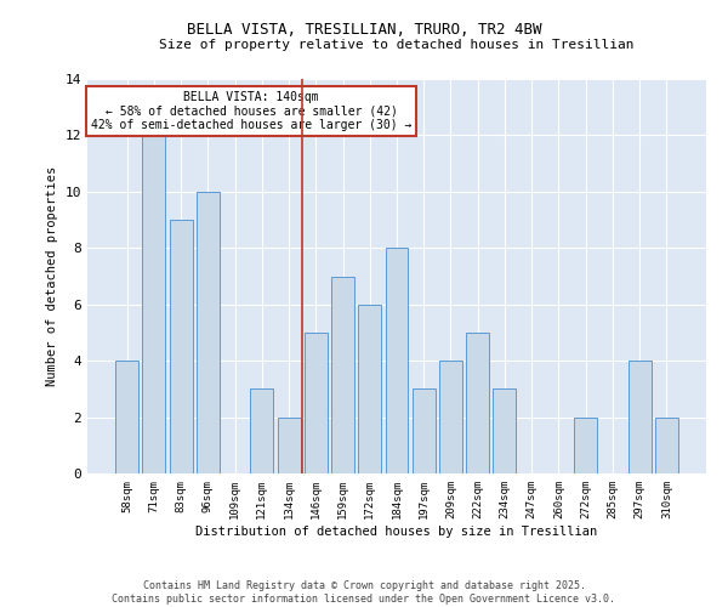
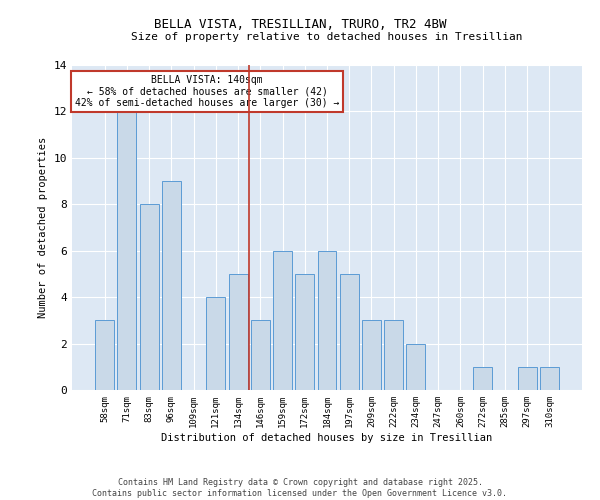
58sqm: 4 -> 3
83sqm: 9 -> 8
96sqm: 10 -> 9
121sqm: 3 -> 4
134sqm: 2 -> 5
146sqm: 5 -> 3
159sqm: 7 -> 6
172sqm: 6 -> 5
184sqm: 8 -> 6
197sqm: 3 -> 5
209sqm: 4 -> 3
222sqm: 5 -> 3
234sqm: 3 -> 2
272sqm: 2 -> 1
297sqm: 4 -> 1
310sqm: 2 -> 1
